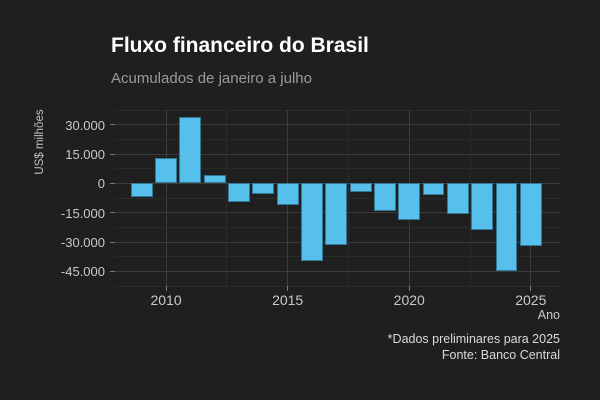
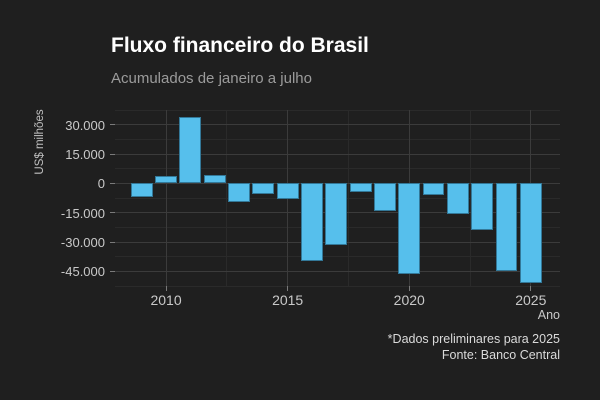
2010: 13000 -> 4000
2015: -11000 -> -8000
2020: -19000 -> -46000
2025: -32000 -> -51000
